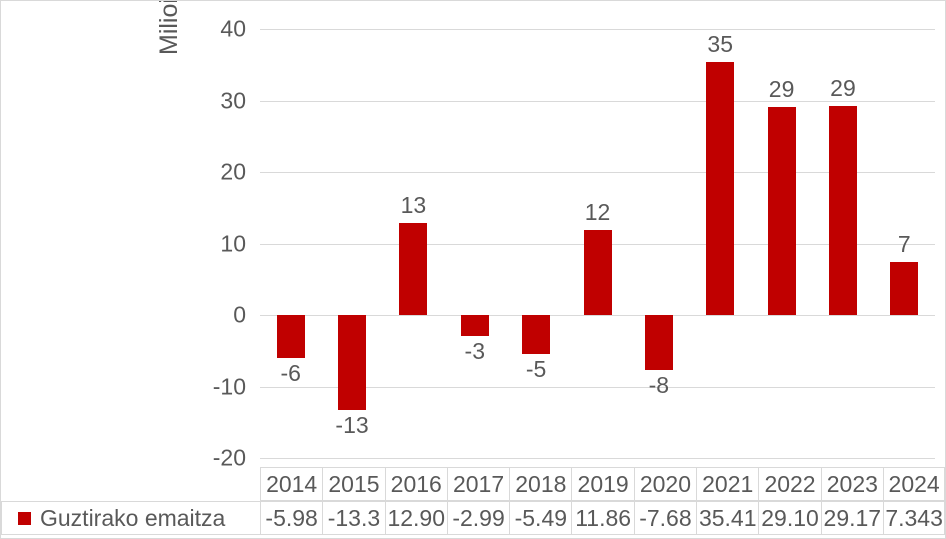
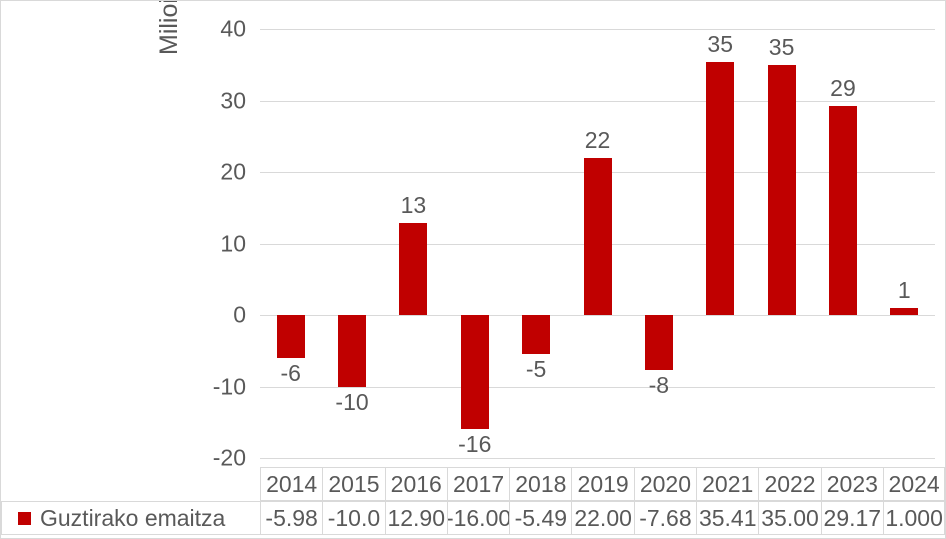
2015: -13.3 -> -10.0
2017: -2.99 -> -16.00
2019: 11.86 -> 22.00
2022: 29.10 -> 35.00
2024: 7.343 -> 1.000
